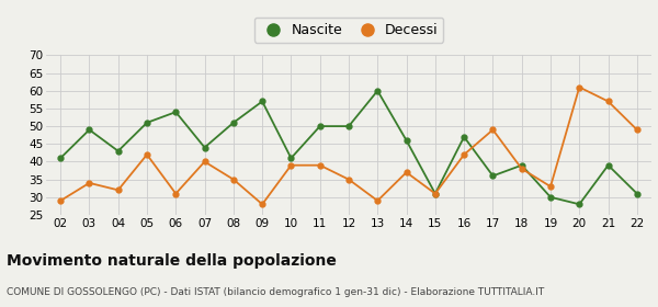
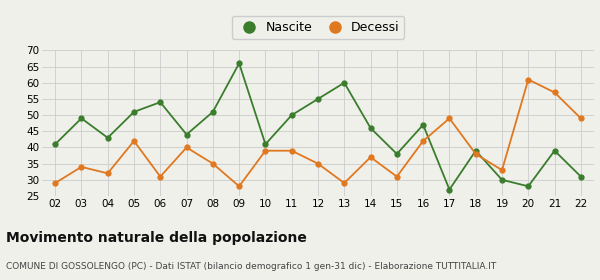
Nascite/09: 57 -> 66
Nascite/12: 50 -> 55
Nascite/15: 31 -> 38
Nascite/17: 36 -> 27
